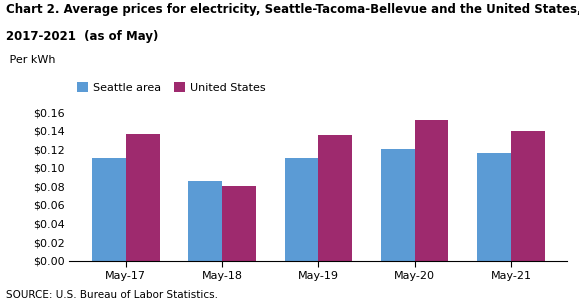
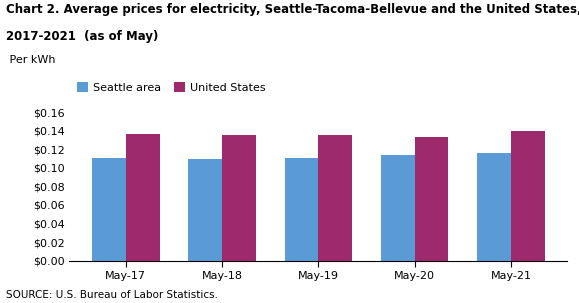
Seattle area/May-18: $0.086 -> $0.110
United States/May-18: $0.080 -> $0.135
Seattle area/May-20: $0.120 -> $0.114
United States/May-20: $0.152 -> $0.133
